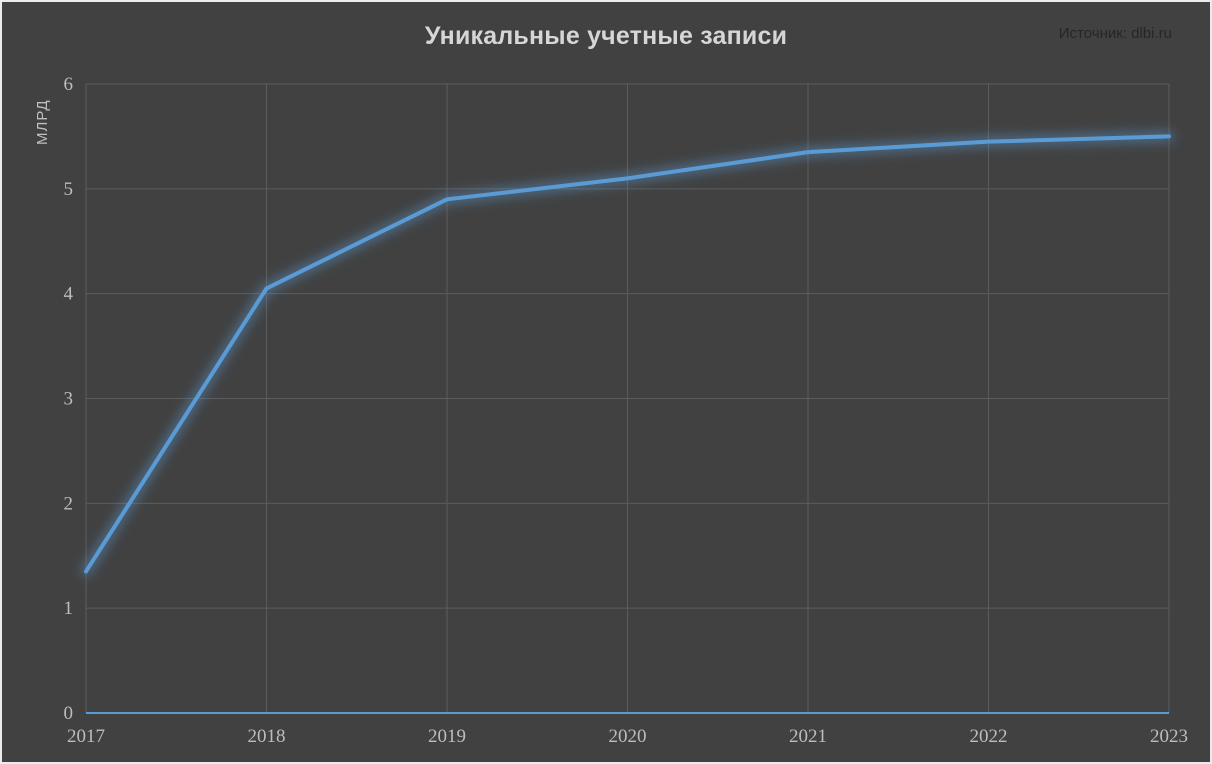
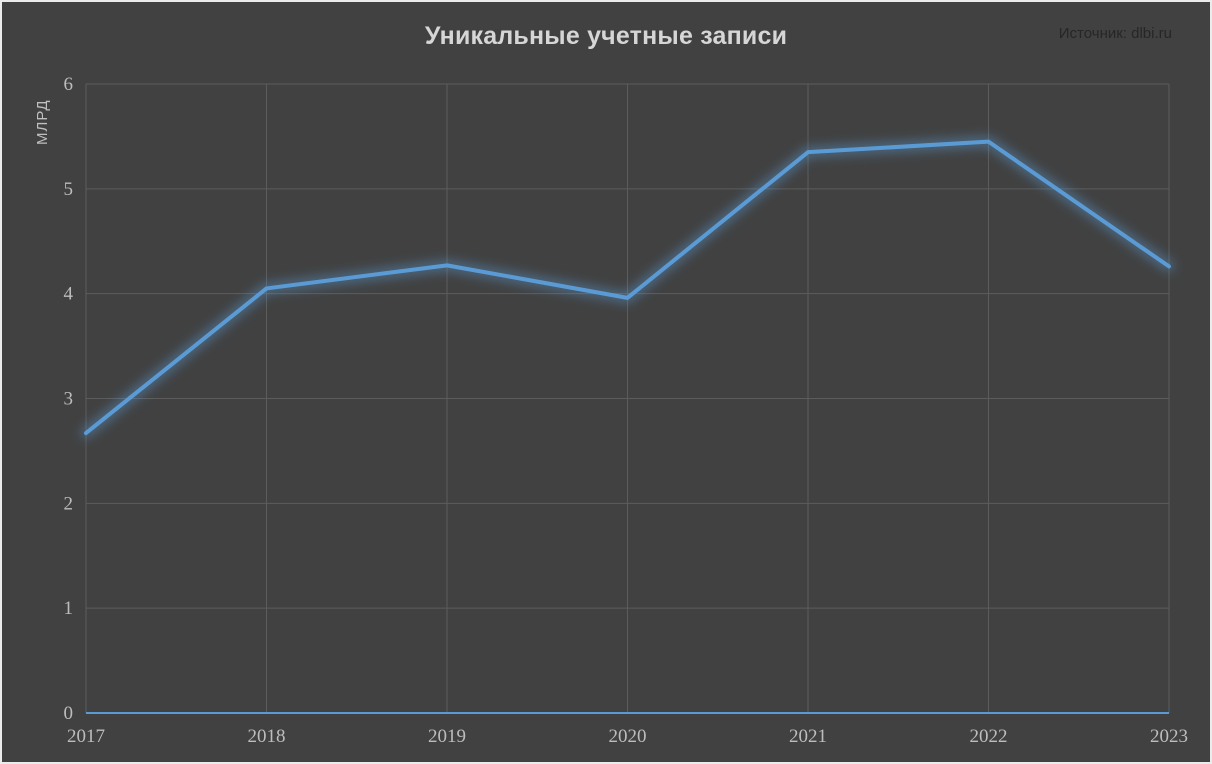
2017: 1.35 -> 2.67
2019: 4.90 -> 4.27
2020: 5.10 -> 3.96
2023: 5.50 -> 4.26
